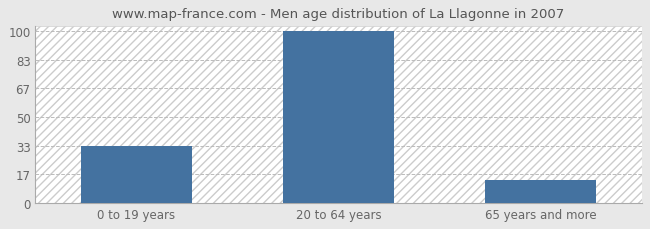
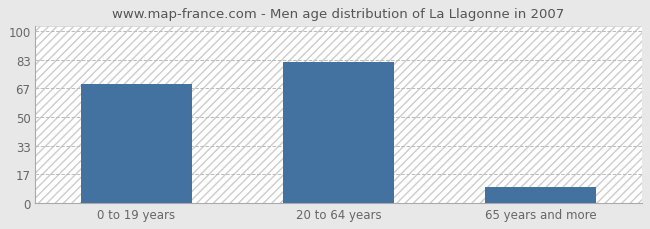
0 to 19 years: 33 -> 69
20 to 64 years: 100 -> 82
65 years and more: 13 -> 9
